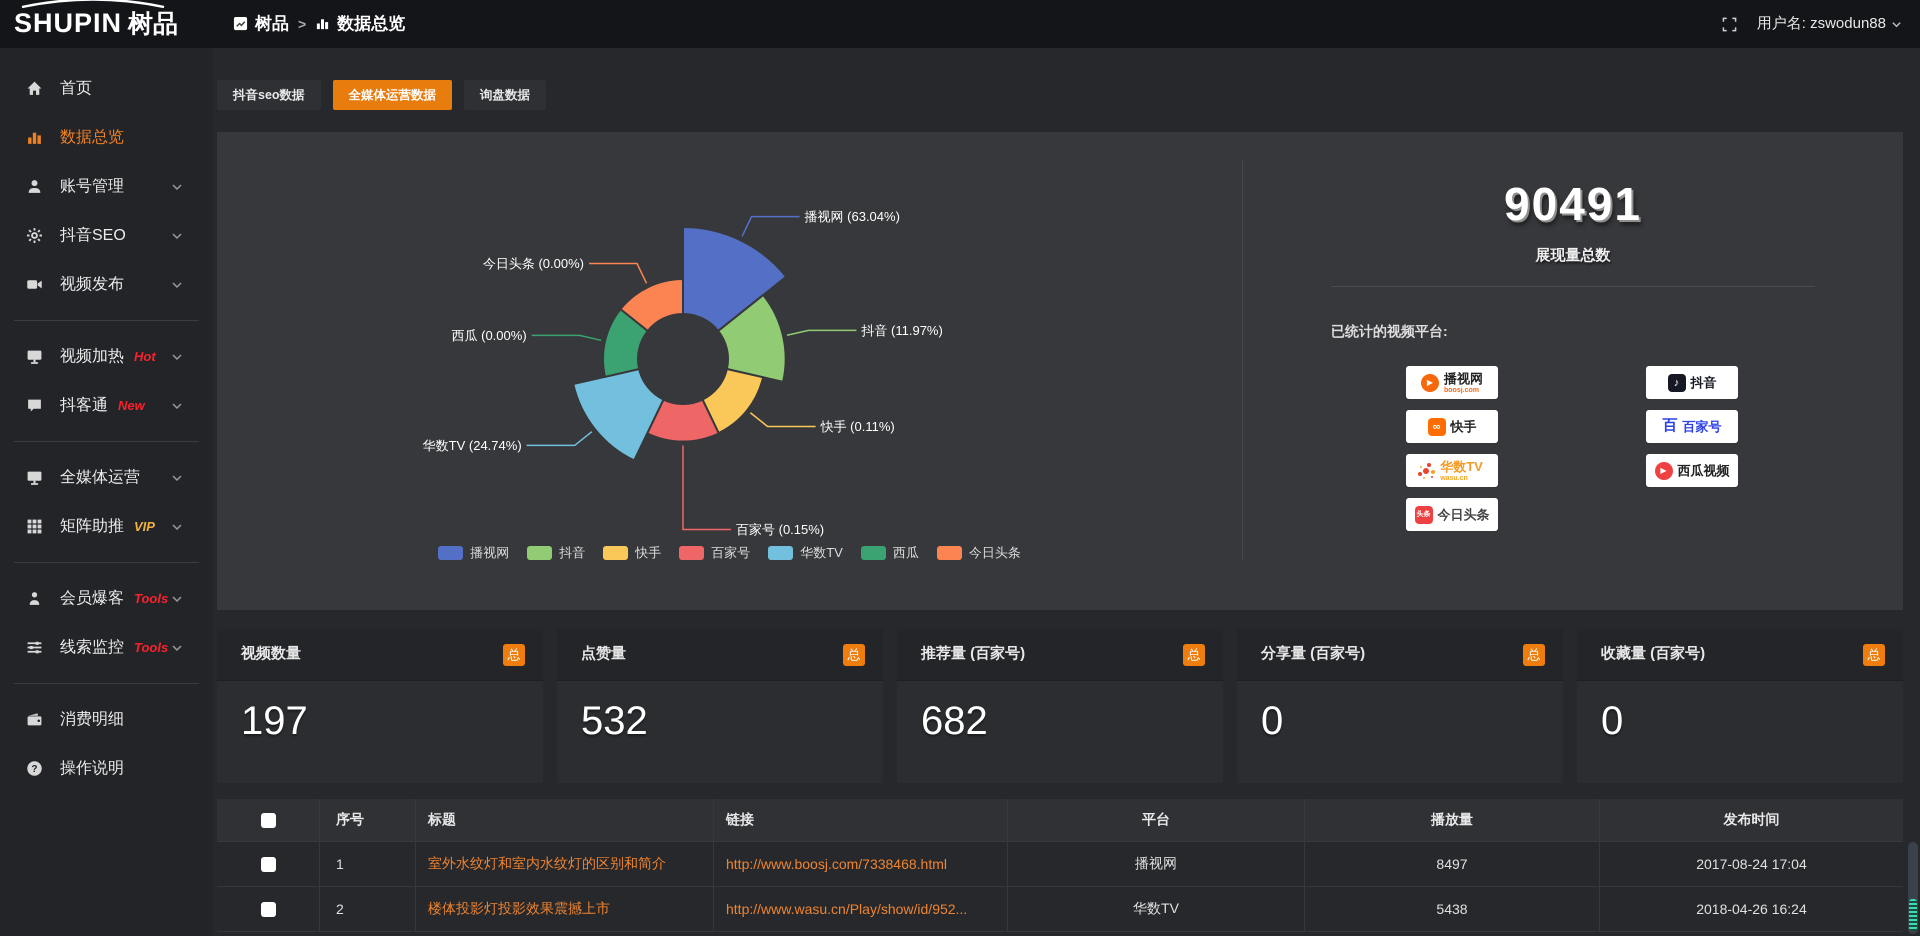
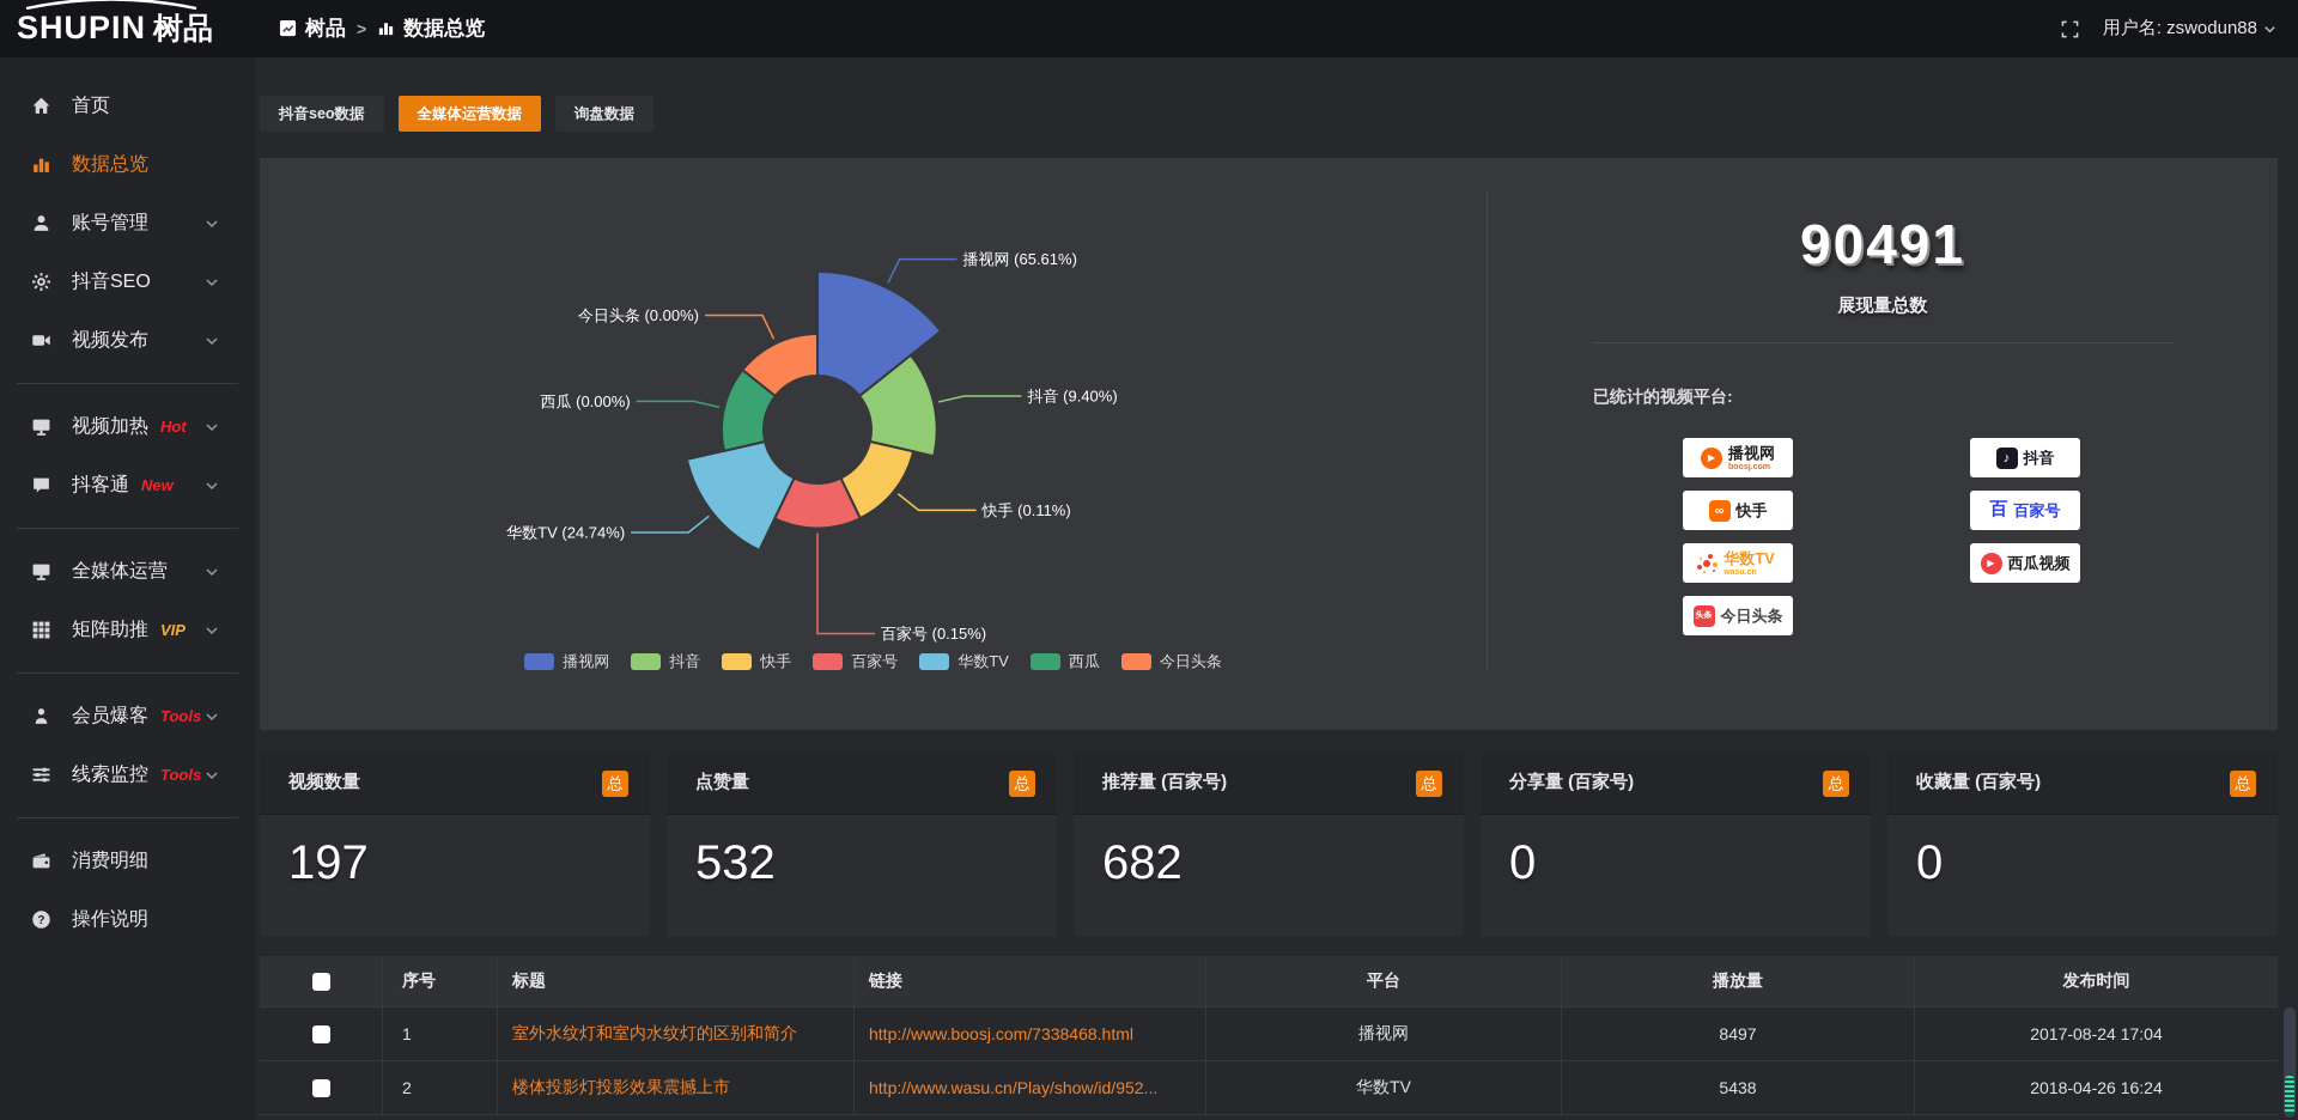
播视网: 63.04% -> 65.61%
抖音: 11.97% -> 9.40%
